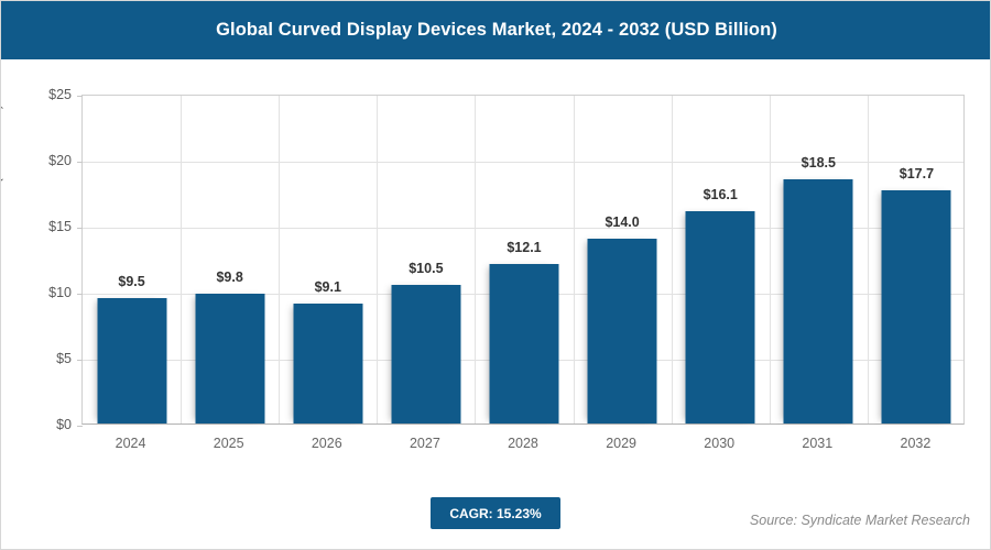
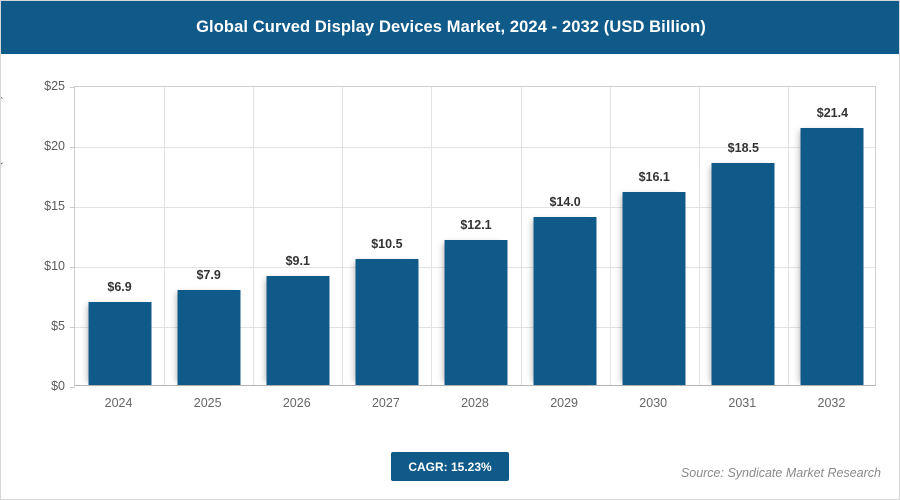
2024: $9.5 -> $6.9
2025: $9.8 -> $7.9
2032: $17.7 -> $21.4
